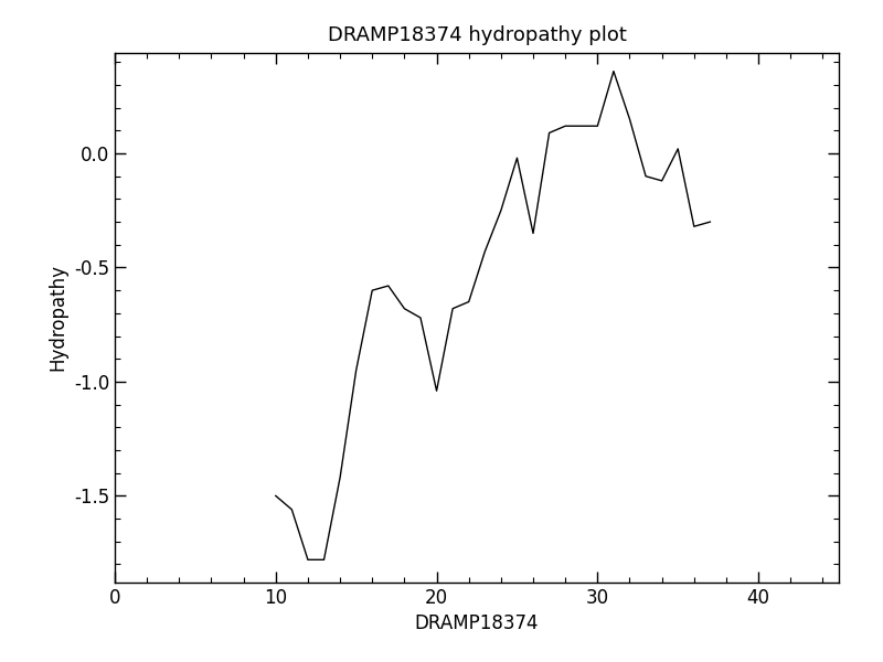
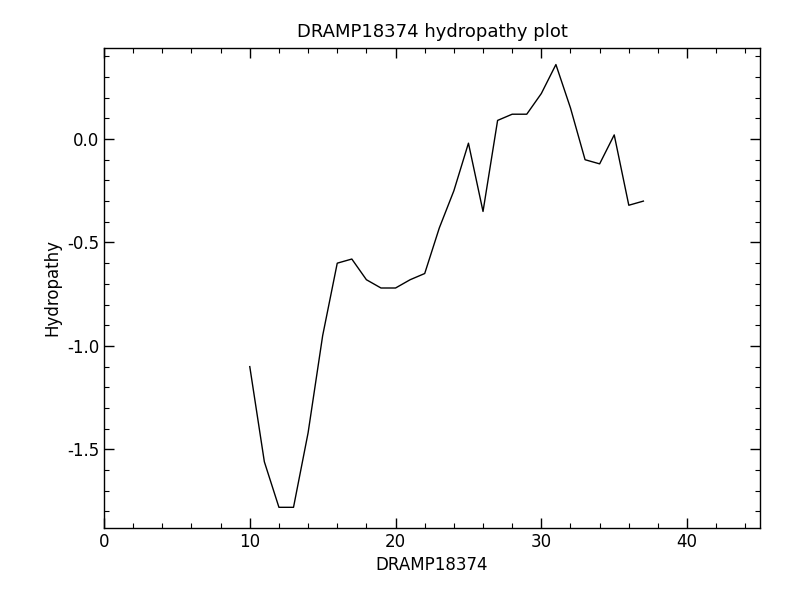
10: -1.50 -> -1.10
20: -1.04 -> -0.72
30: 0.12 -> 0.22
